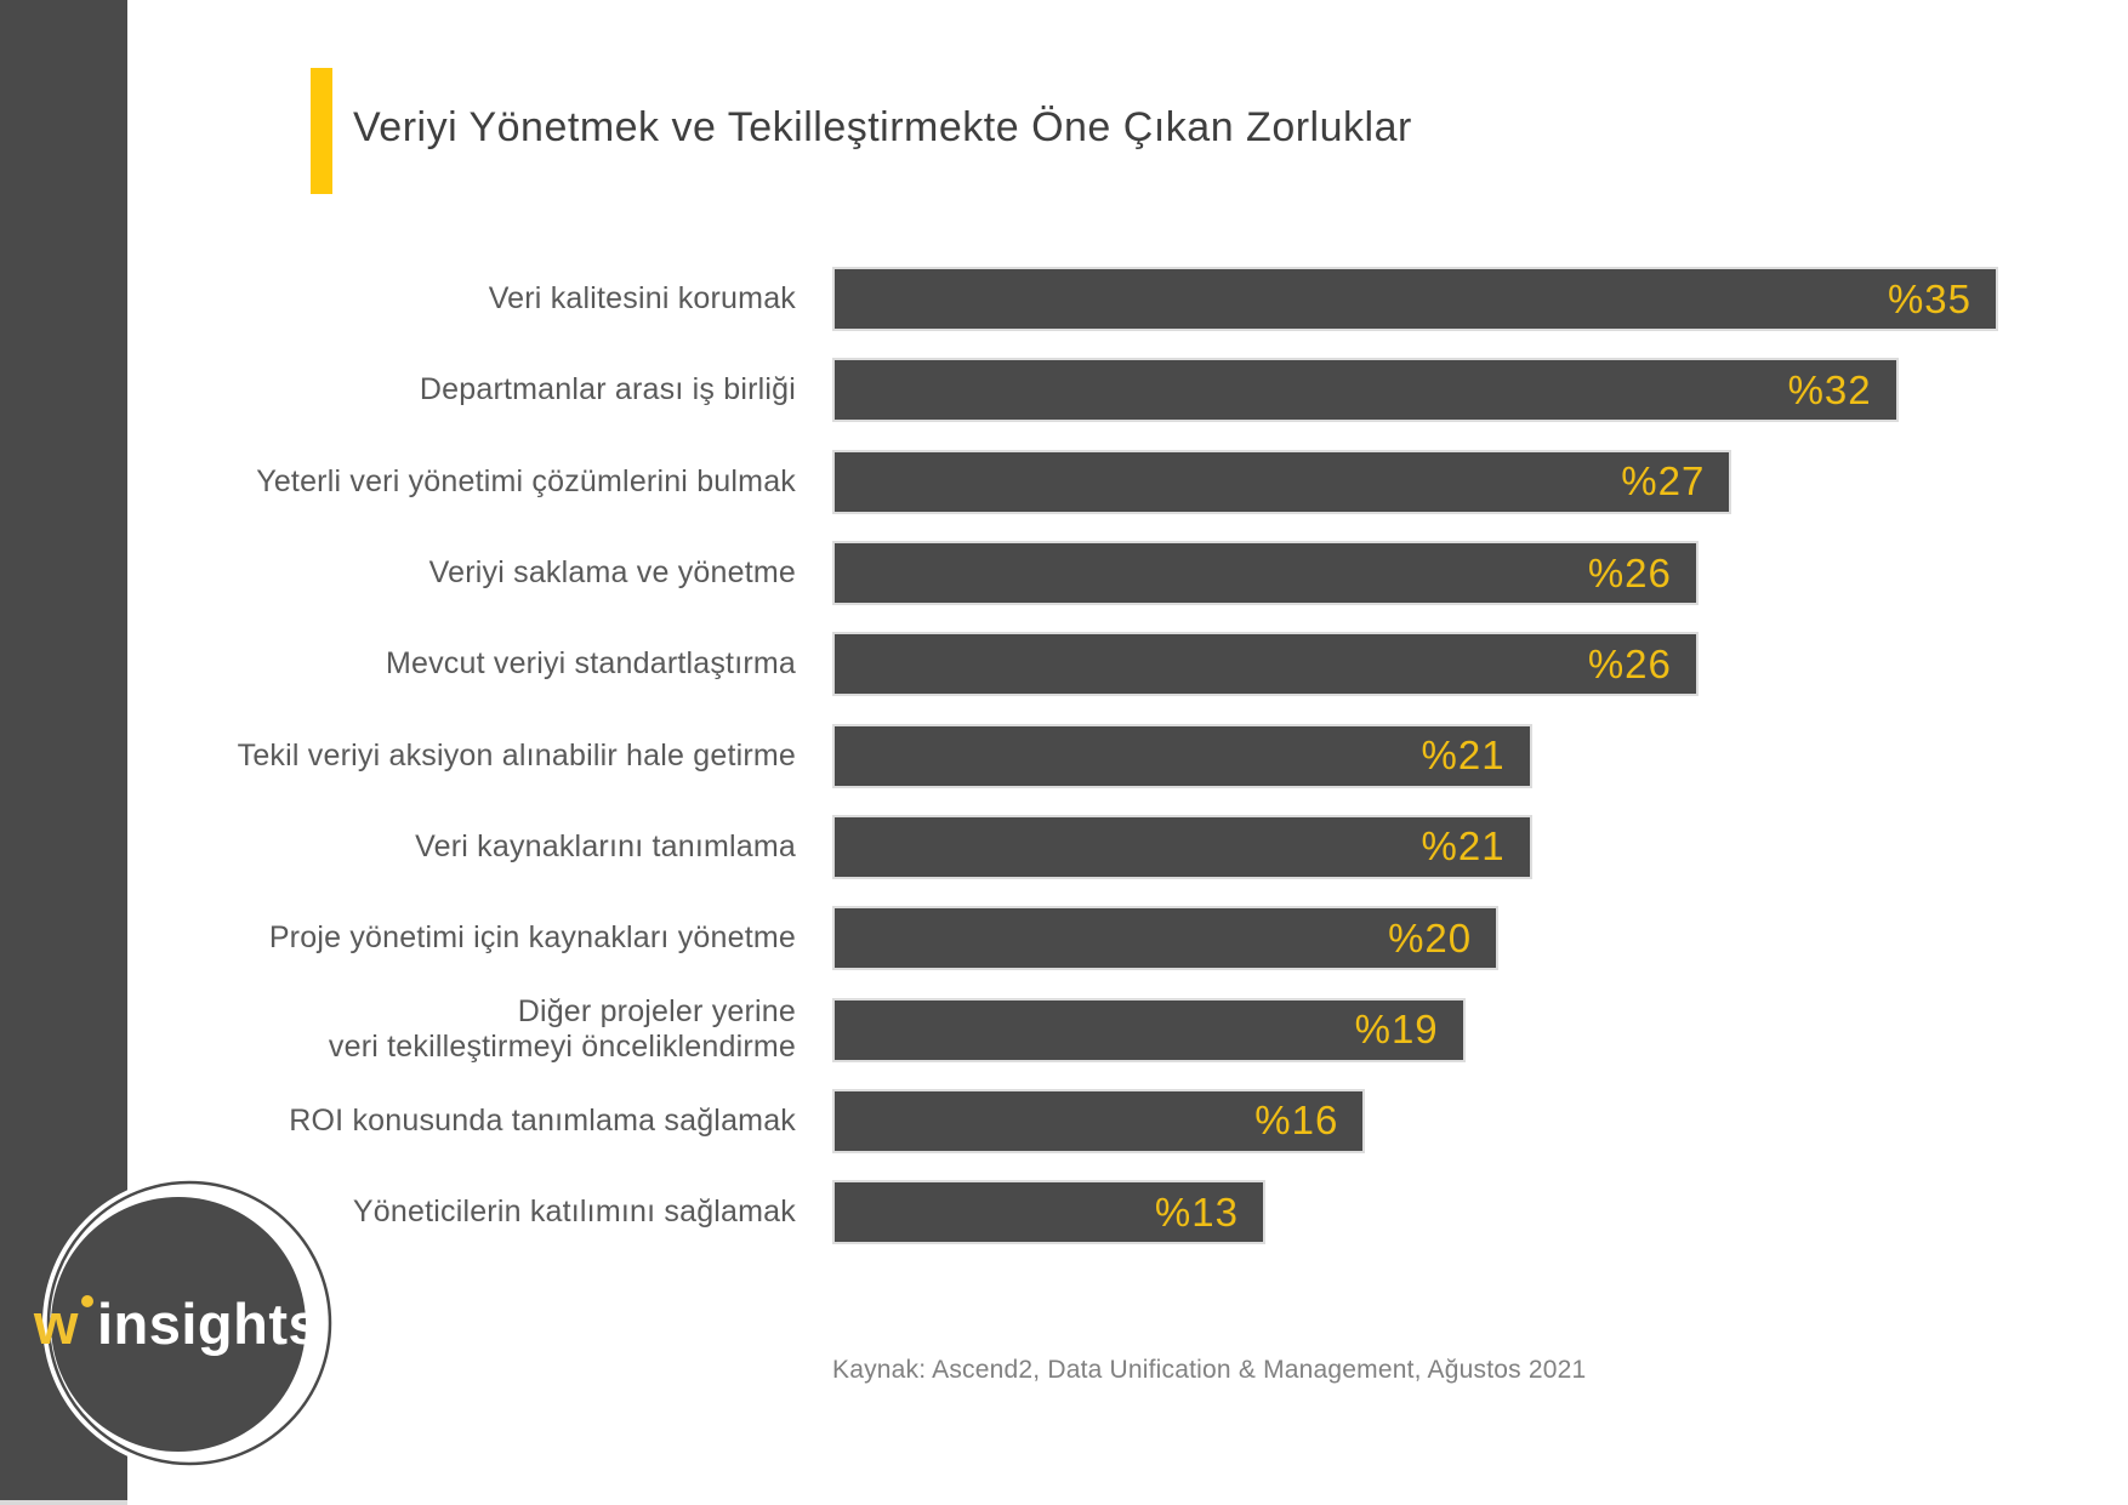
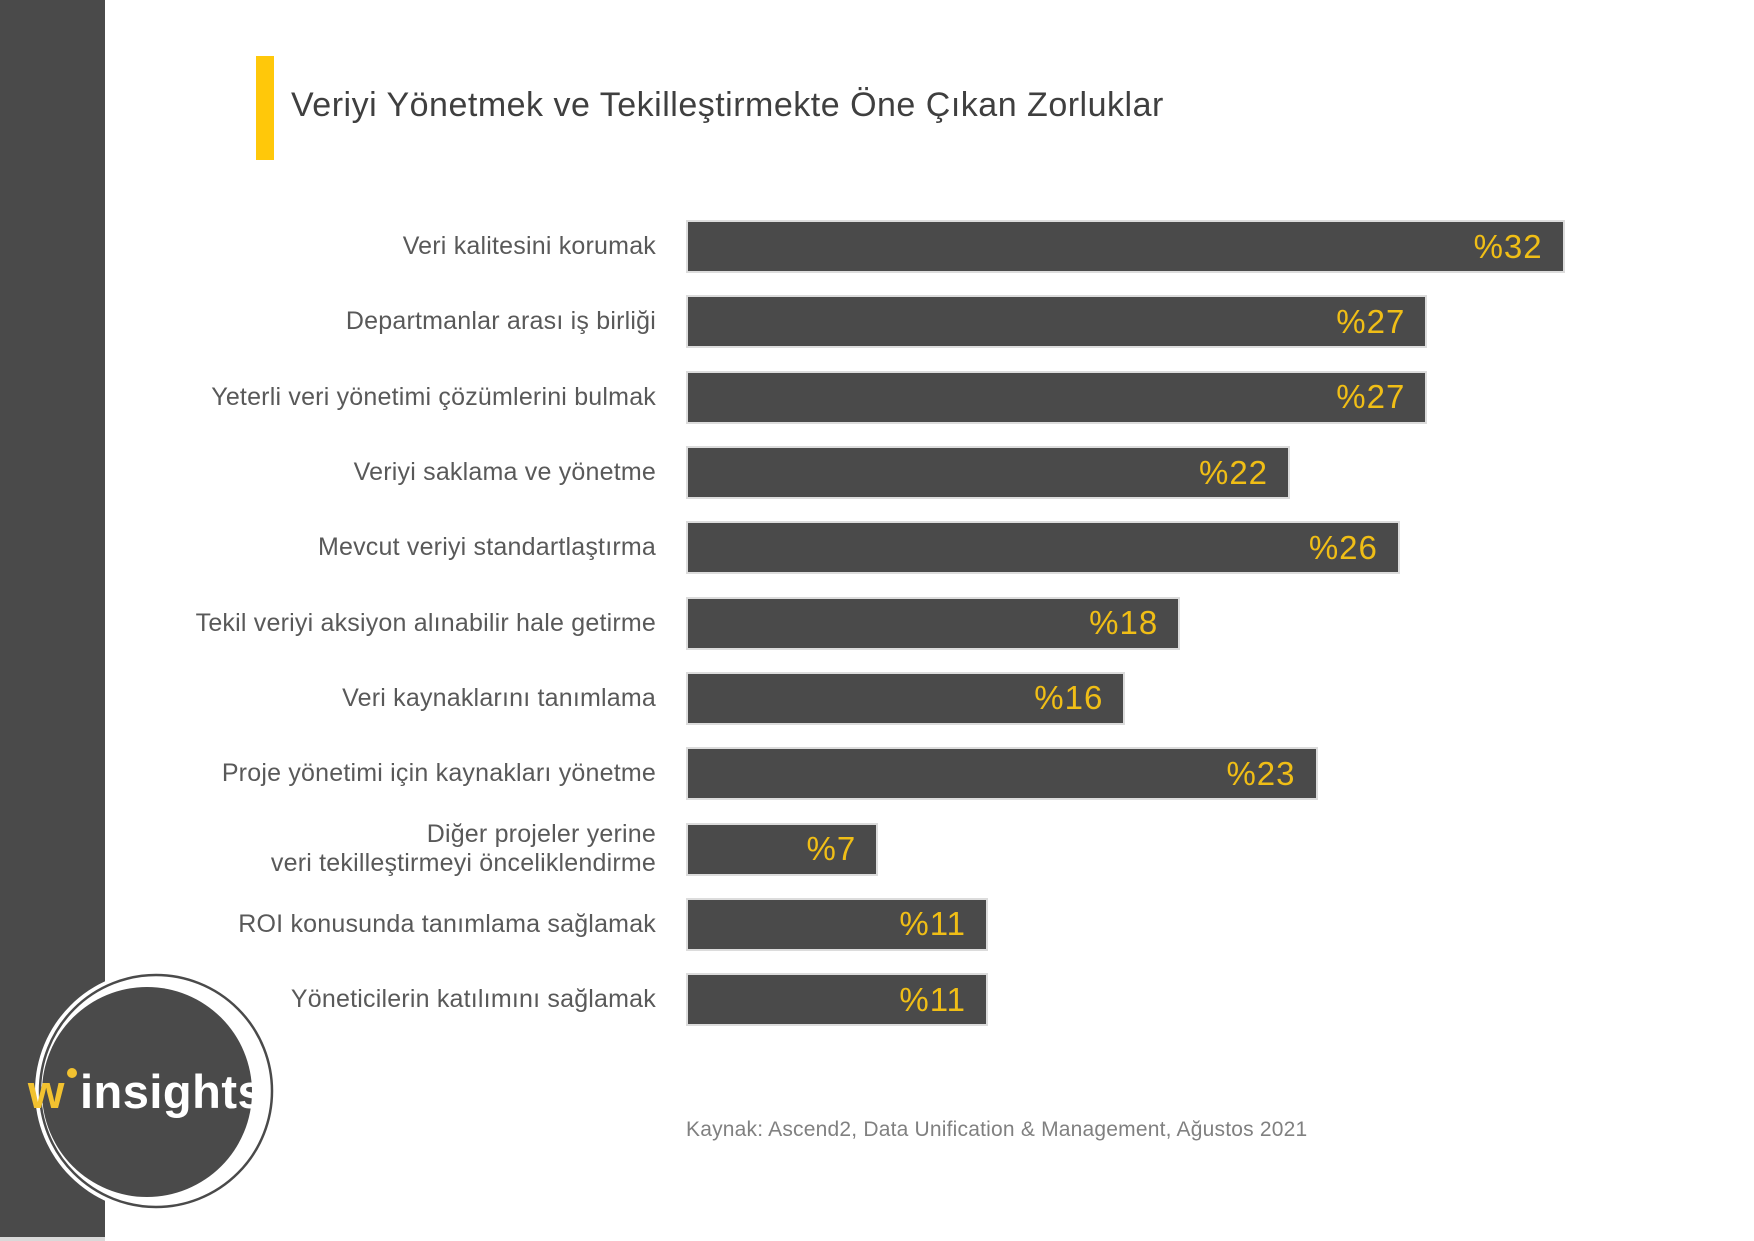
Veri kalitesini korumak: 35 -> 32
Departmanlar arası iş birliği: 32 -> 27
Veriyi saklama ve yönetme: 26 -> 22
Tekil veriyi aksiyon alınabilir hale getirme: 21 -> 18
Veri kaynaklarını tanımlama: 21 -> 16
Proje yönetimi için kaynakları yönetme: 20 -> 23
Diğer projeler yerine veri tekilleştirmeyi önceliklendirme: 19 -> 7
ROI konusunda tanımlama sağlamak: 16 -> 11
Yöneticilerin katılımını sağlamak: 13 -> 11
